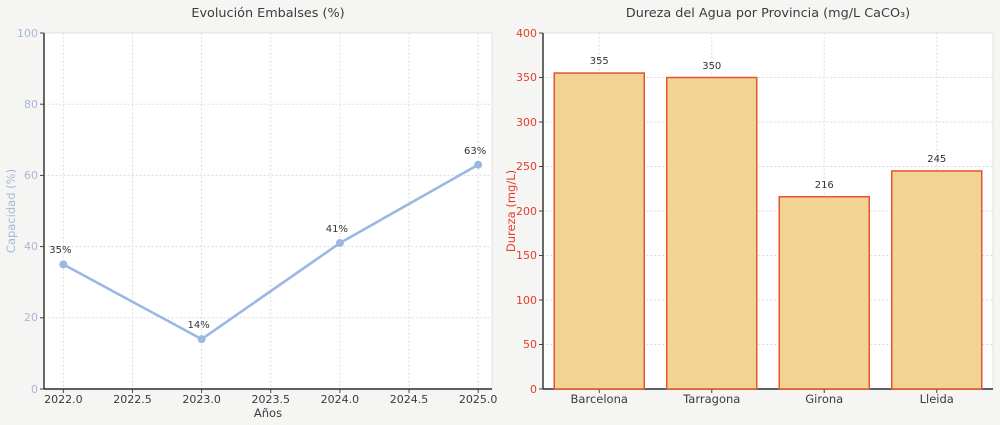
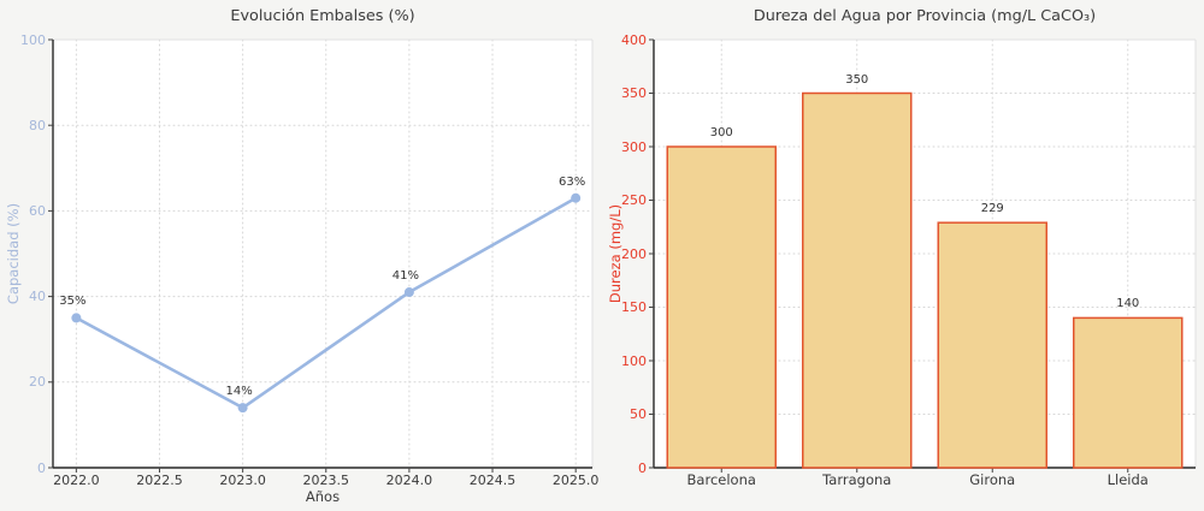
Dureza del Agua por Provincia (mg/L CaCO₃)/Barcelona: 355 -> 300
Dureza del Agua por Provincia (mg/L CaCO₃)/Girona: 216 -> 229
Dureza del Agua por Provincia (mg/L CaCO₃)/Lleida: 245 -> 140
